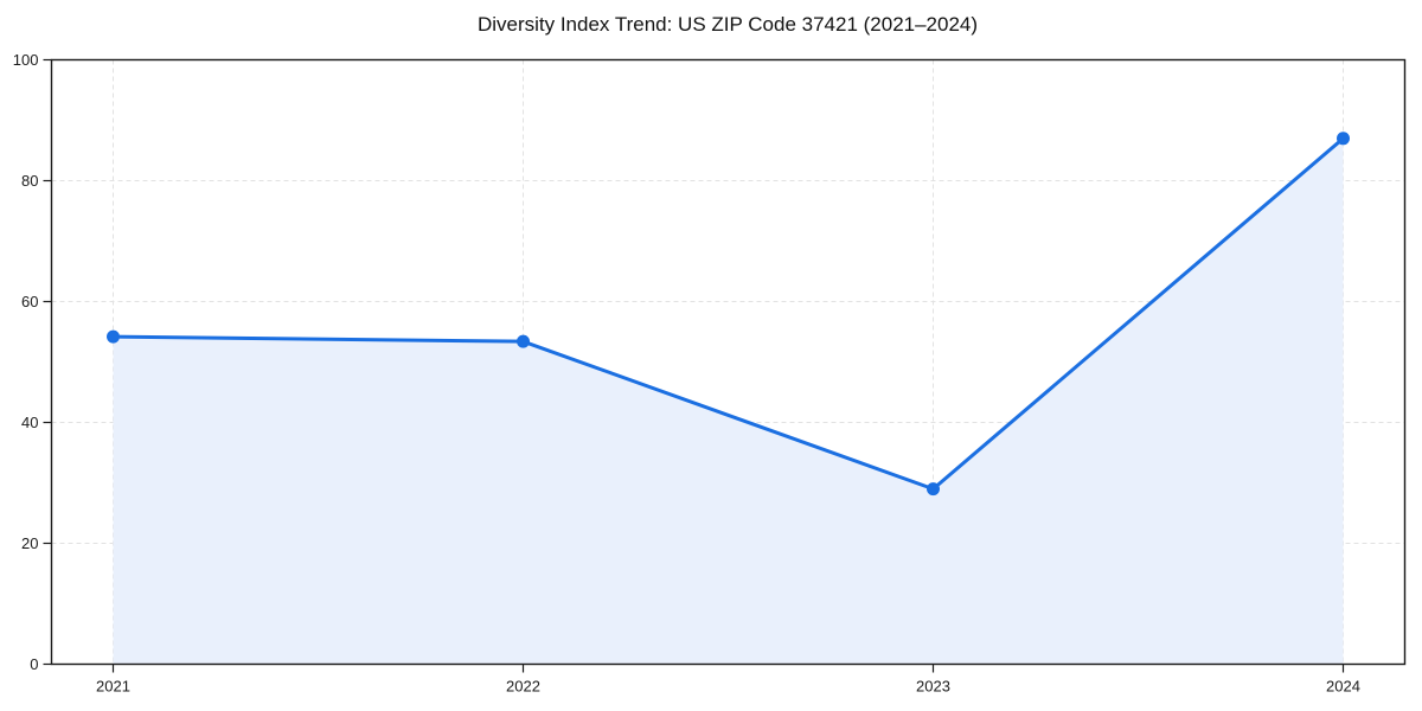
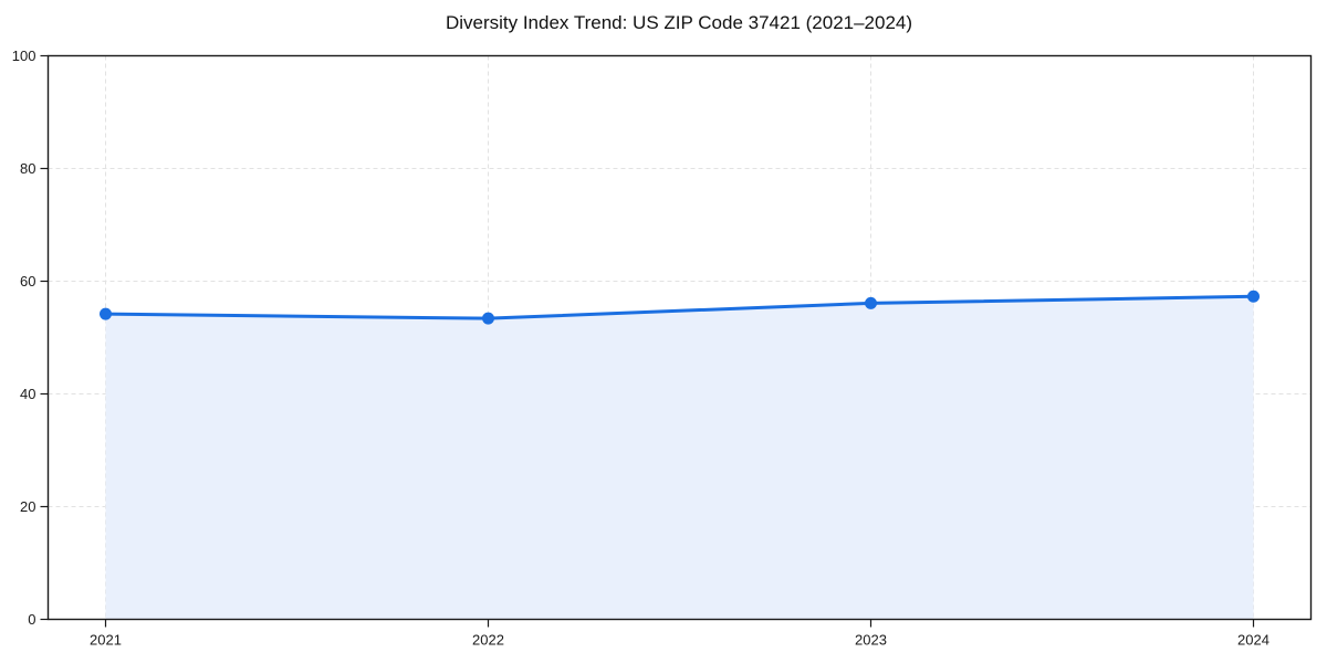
2023: 29 -> 56
2024: 87 -> 57
